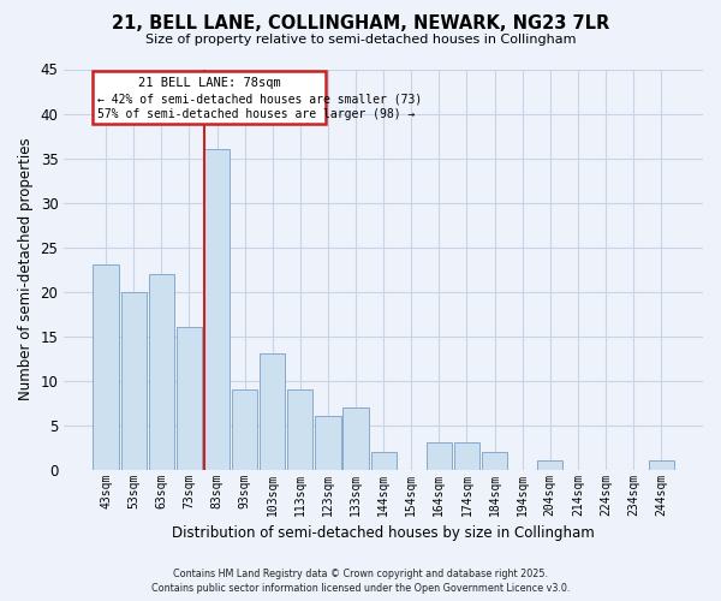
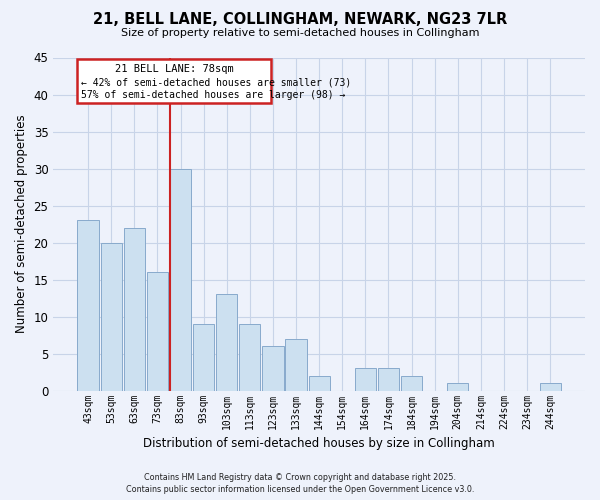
83sqm: 36 -> 30
